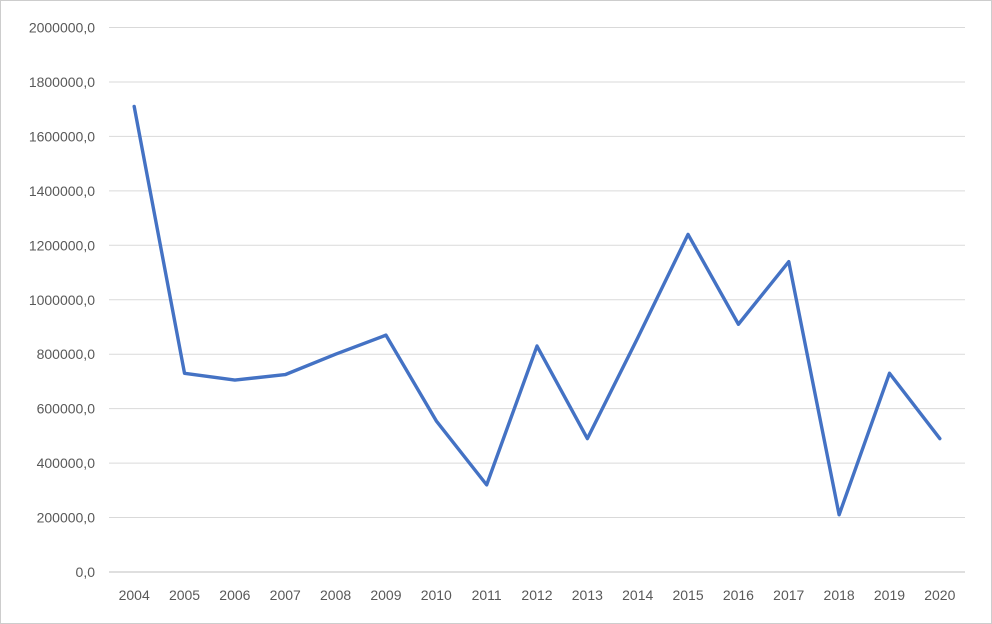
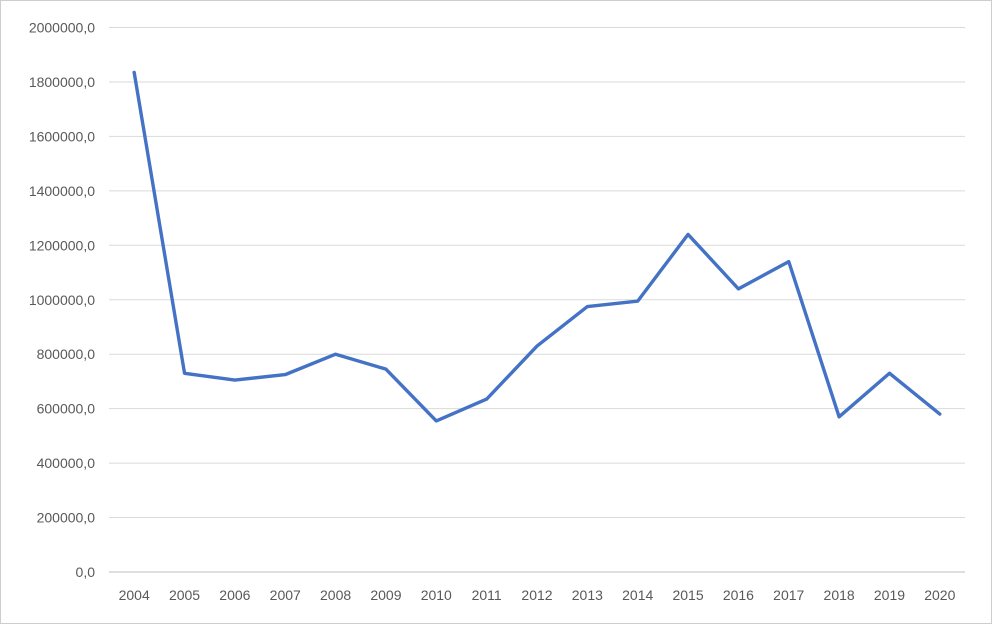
2004: 1710000 -> 1840000
2009: 870000 -> 740000
2011: 320000 -> 640000
2013: 490000 -> 980000
2014: 860000 -> 1000000
2016: 910000 -> 1040000
2018: 210000 -> 570000
2020: 490000 -> 580000
